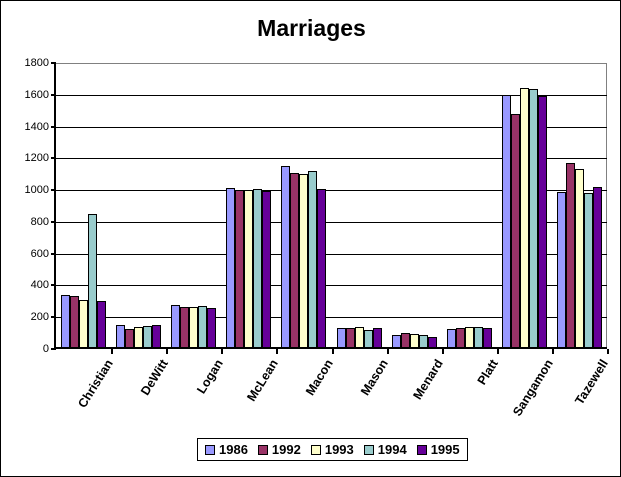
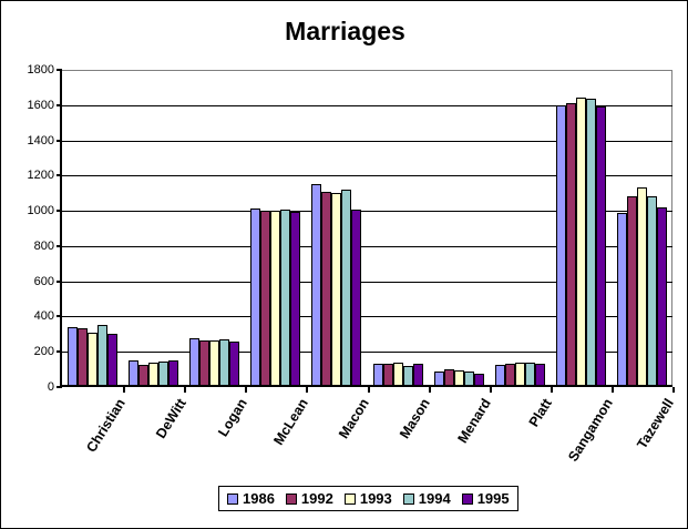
1994/Christian: 850 -> 350
1992/Sangamon: 1480 -> 1610
1992/Tazewell: 1170 -> 1080
1994/Tazewell: 980 -> 1080
